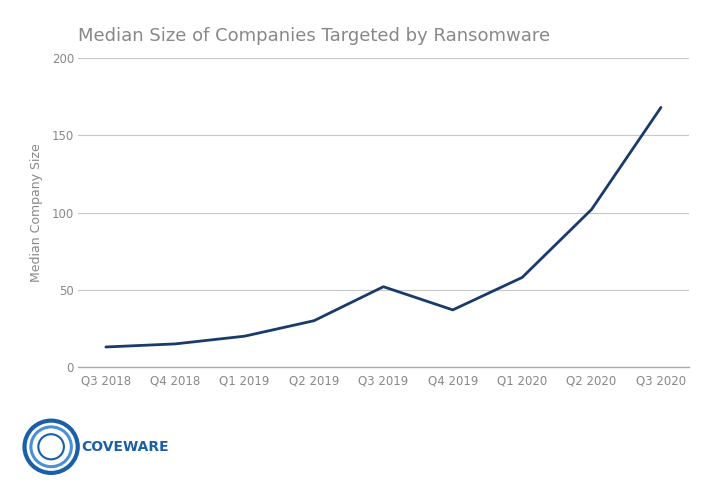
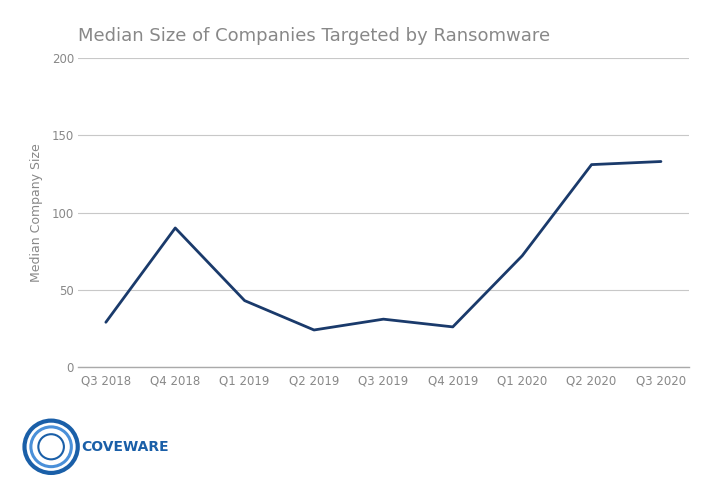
Q3 2018: 13 -> 29
Q4 2018: 15 -> 90
Q1 2019: 20 -> 43
Q2 2019: 30 -> 24
Q3 2019: 52 -> 31
Q4 2019: 37 -> 26
Q1 2020: 58 -> 72
Q2 2020: 102 -> 131
Q3 2020: 168 -> 133
